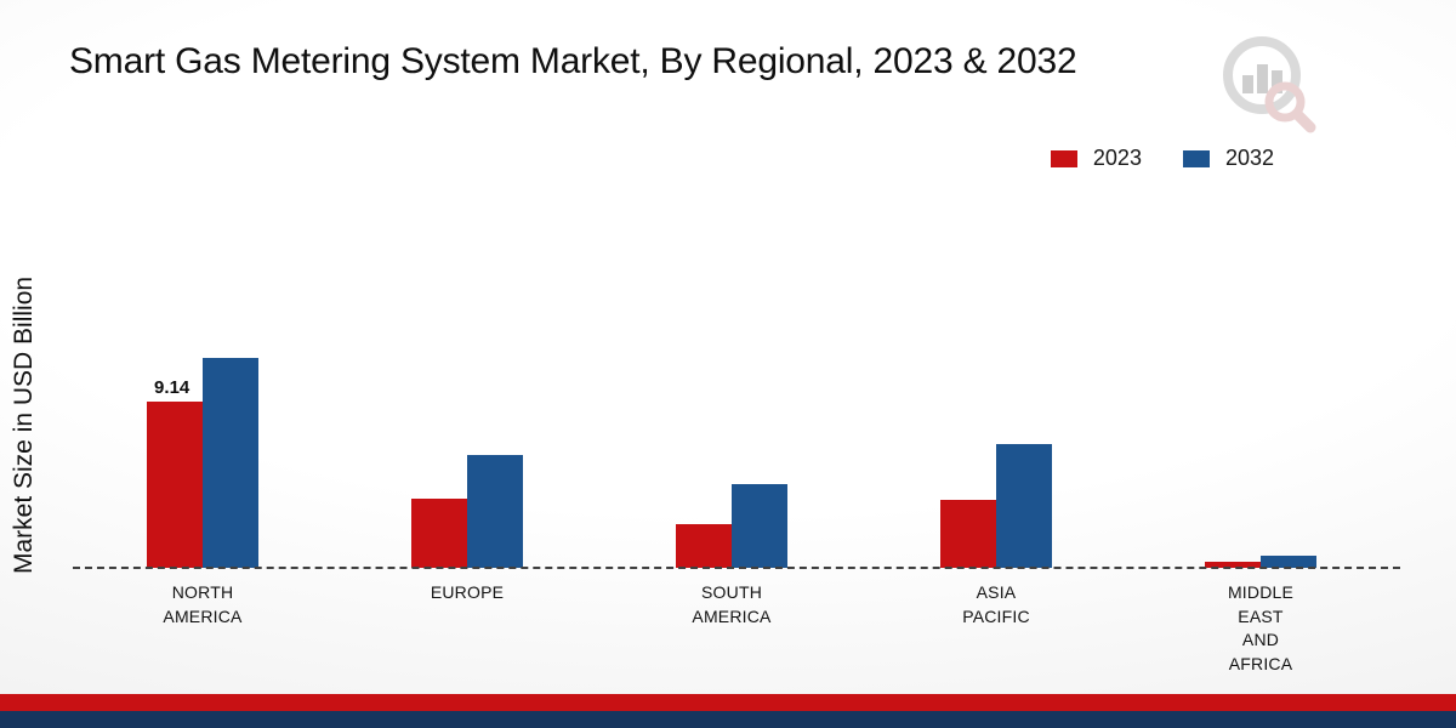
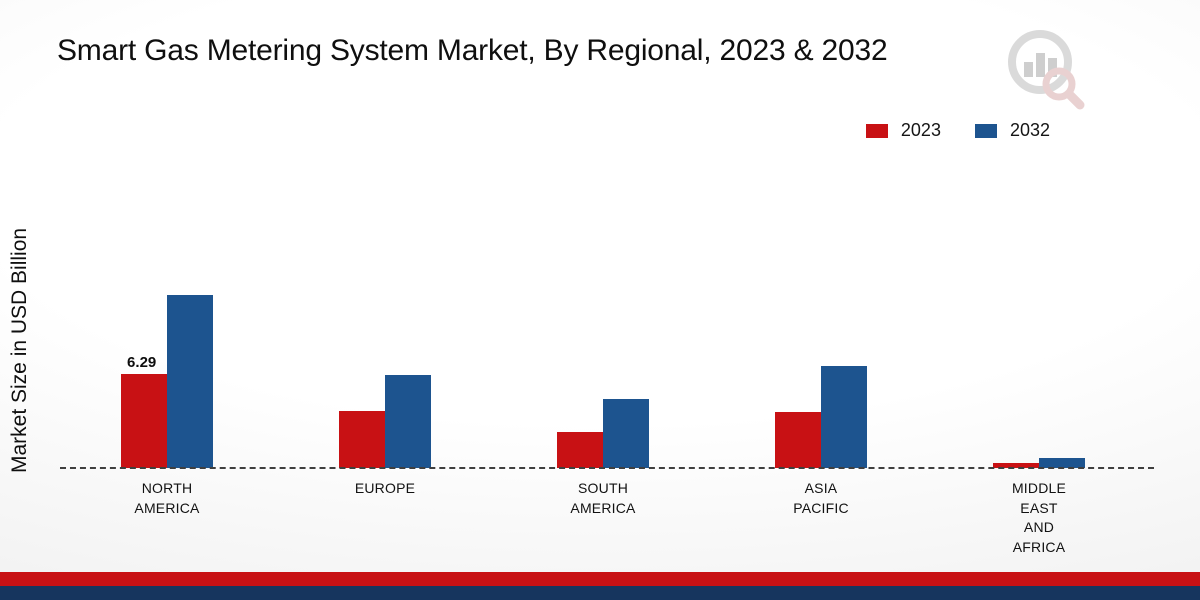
2023/NORTH AMERICA: 9.14 -> 6.29
